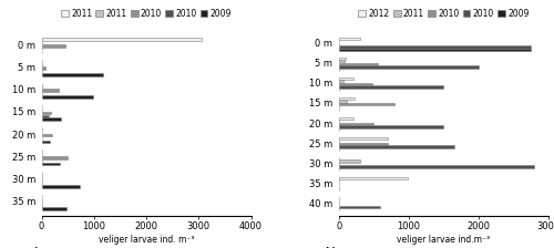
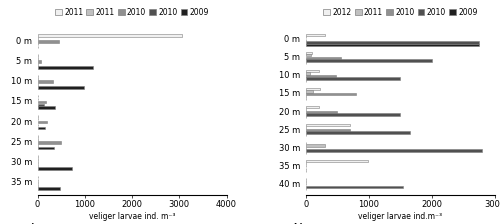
2010/40 m: 580 -> 1540
